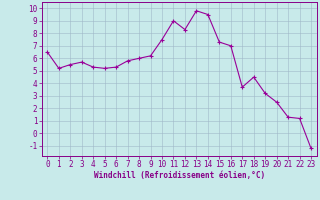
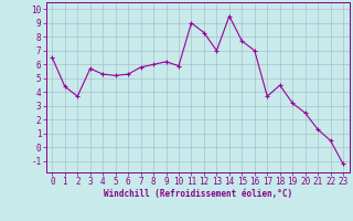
1: 5.2 -> 4.4
2: 5.5 -> 3.7
10: 7.5 -> 5.9
13: 9.8 -> 7.0
15: 7.3 -> 7.7
22: 1.2 -> 0.5
